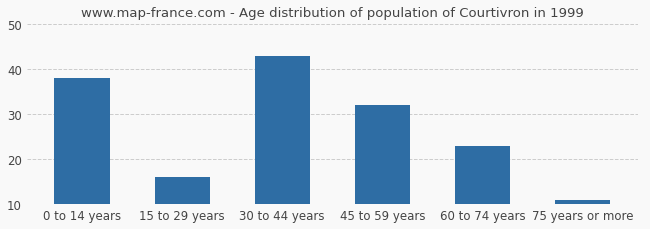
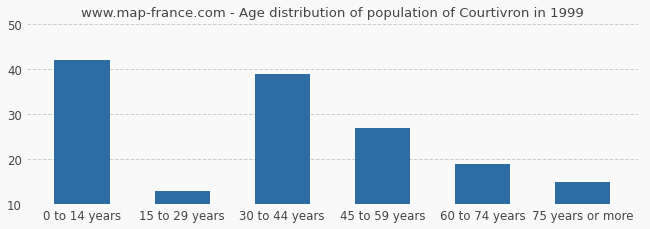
0 to 14 years: 38 -> 42
15 to 29 years: 16 -> 13
30 to 44 years: 43 -> 39
45 to 59 years: 32 -> 27
60 to 74 years: 23 -> 19
75 years or more: 11 -> 15
